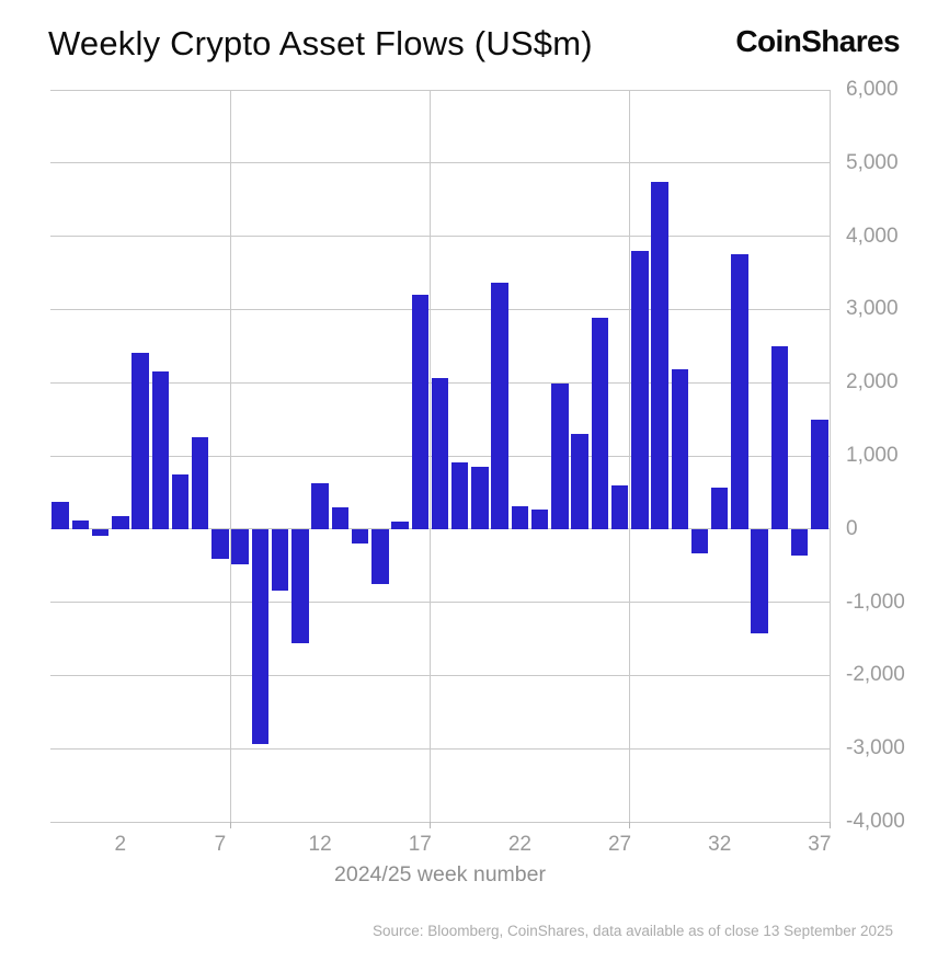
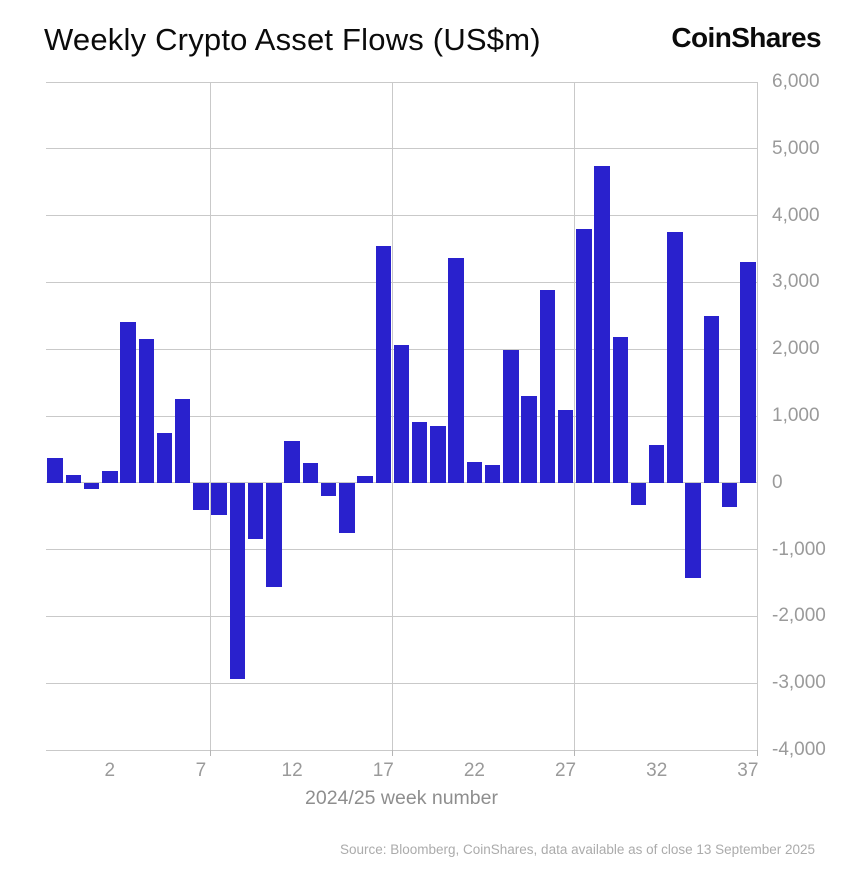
17: 3200 -> 3500
27: 600 -> 1100
37: 1500 -> 3300
